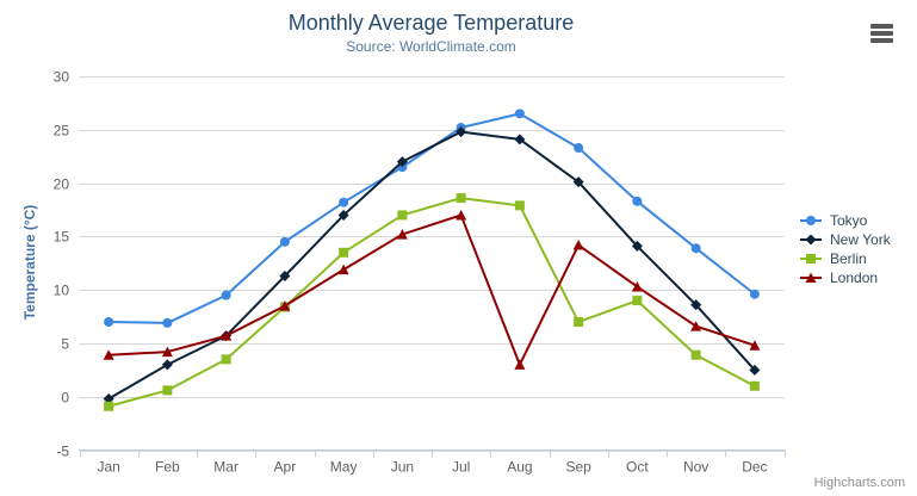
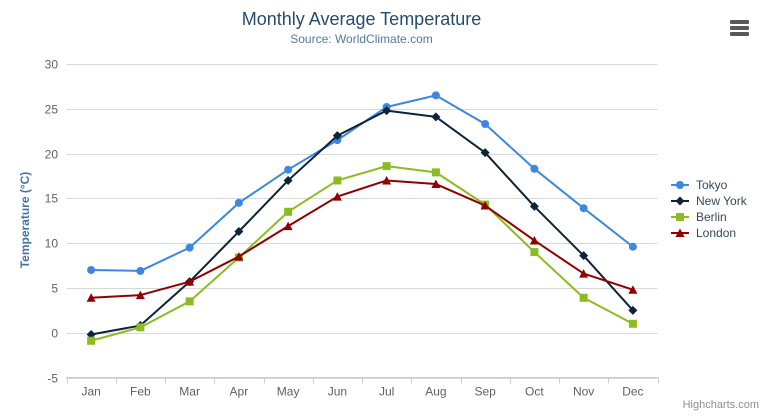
New York/Feb: 3 -> 1
London/Aug: 3 -> 17
Berlin/Sep: 7 -> 14
